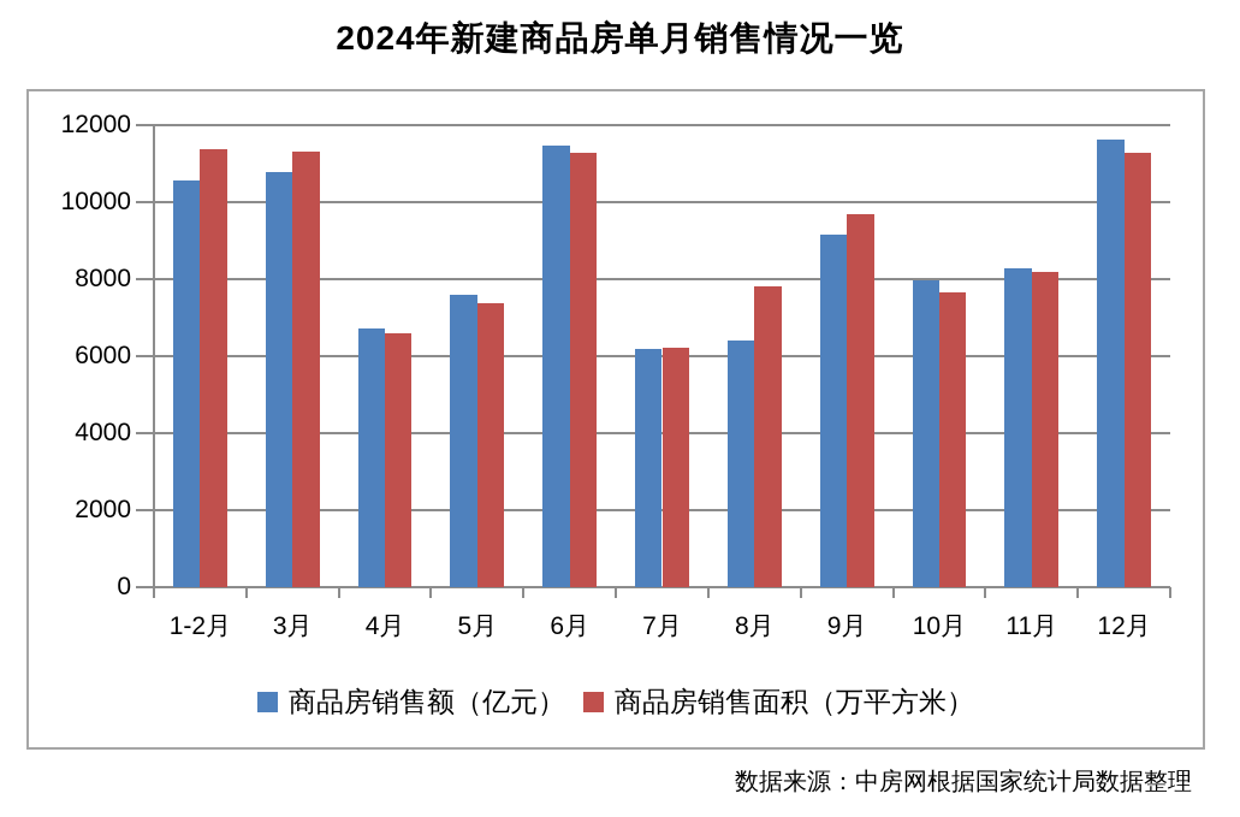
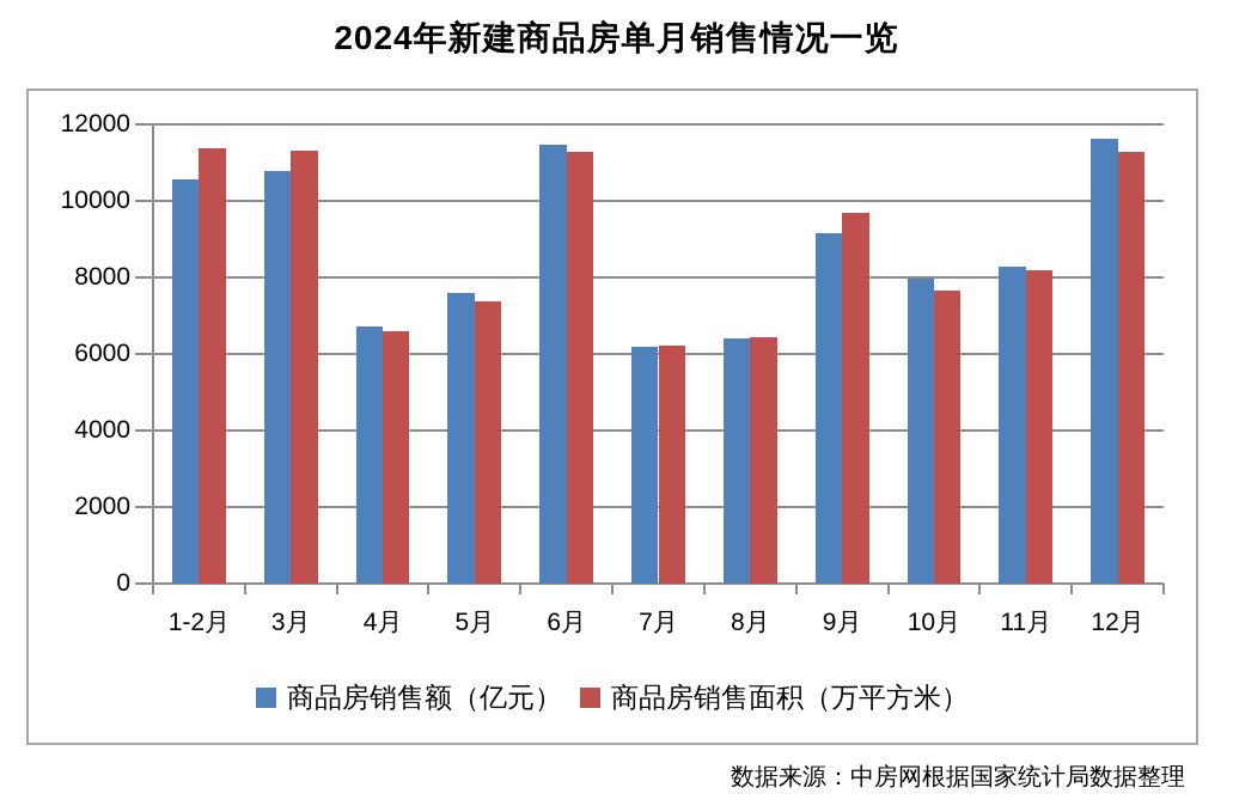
商品房销售面积（万平方米）/8月: 7800 -> 6500
